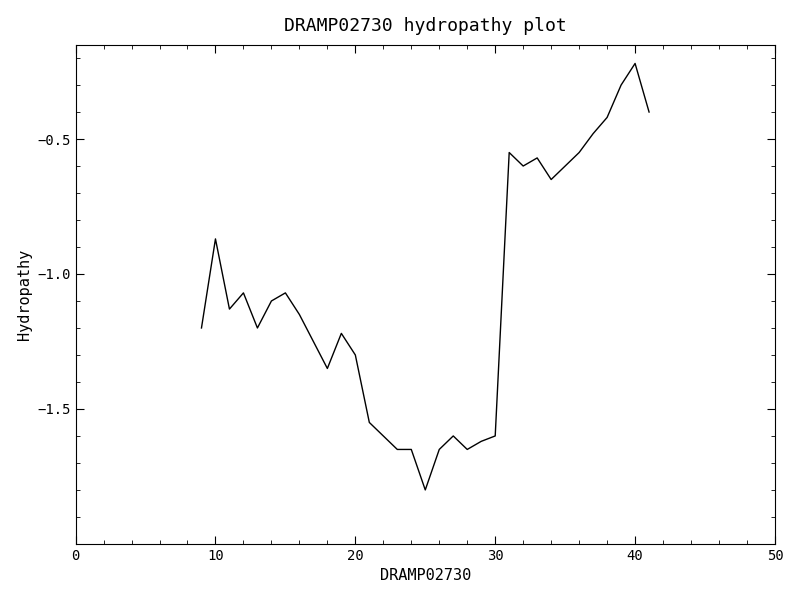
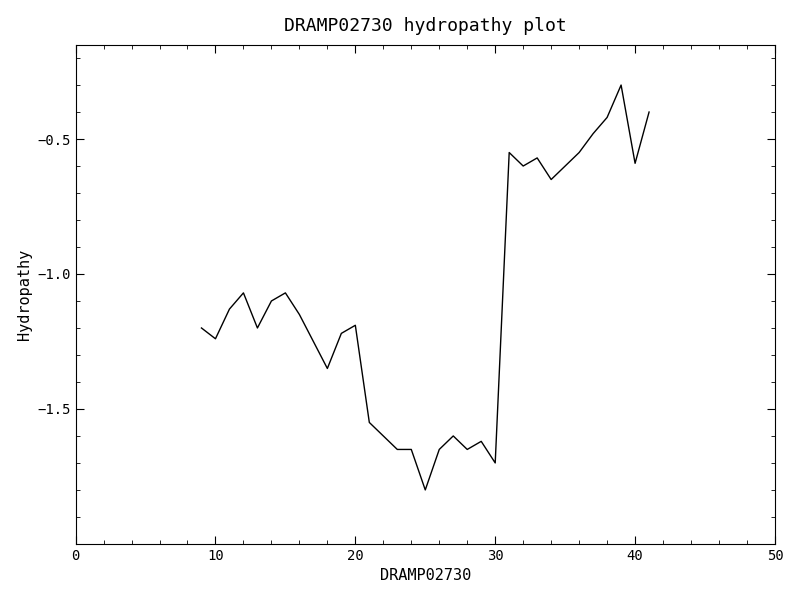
10: -0.87 -> -1.24
20: -1.30 -> -1.19
30: -1.60 -> -1.70
40: -0.22 -> -0.59
